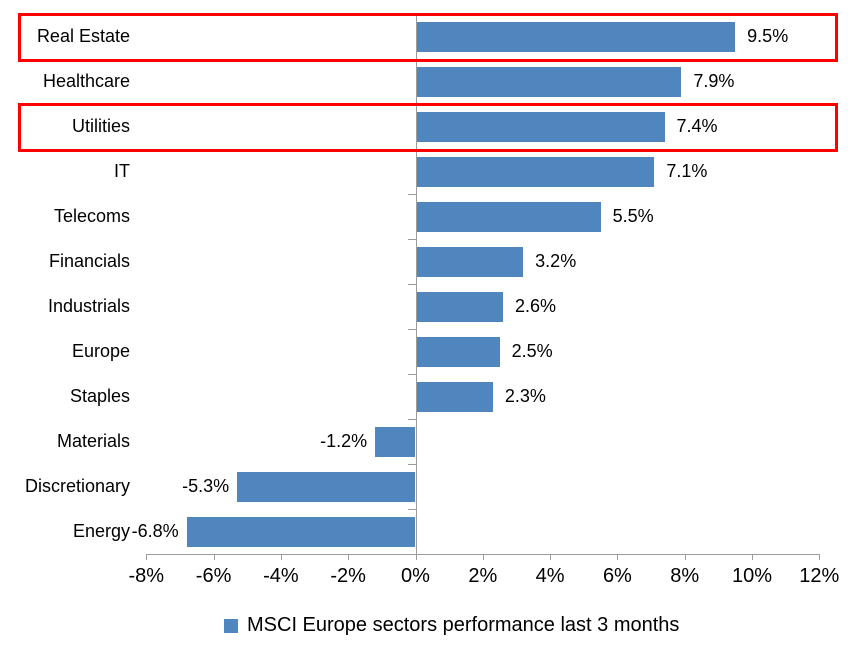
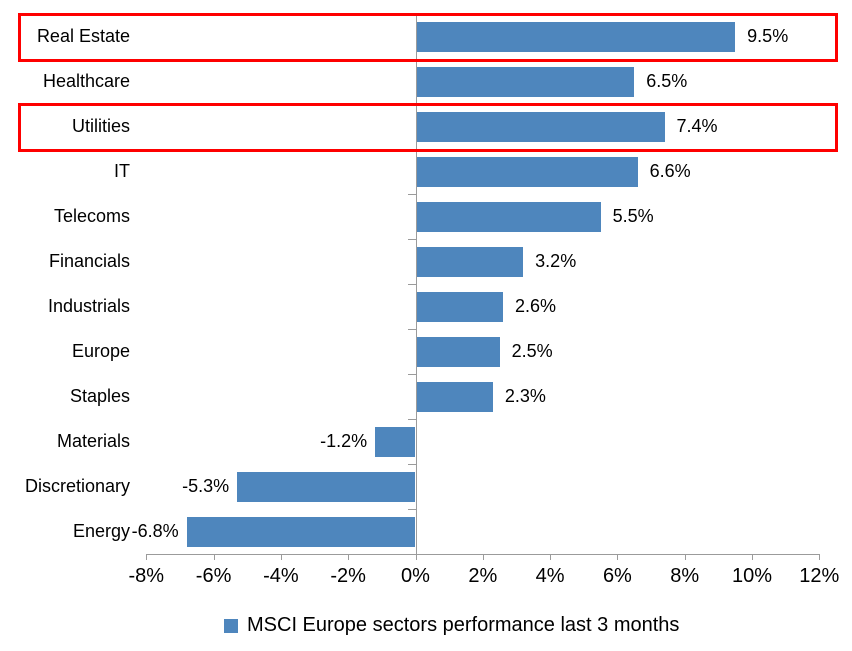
Healthcare: 7.9% -> 6.5%
IT: 7.1% -> 6.6%
